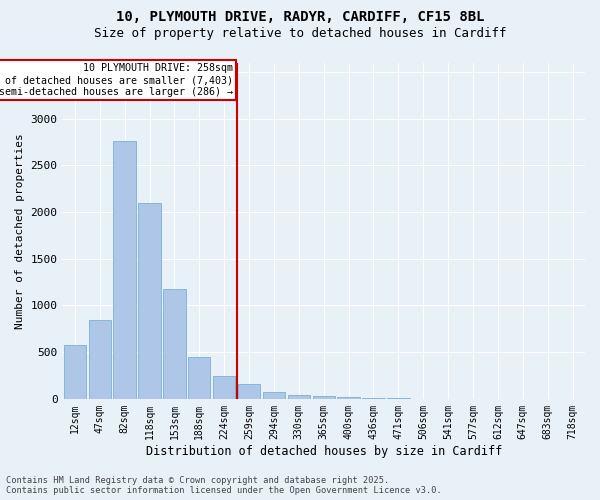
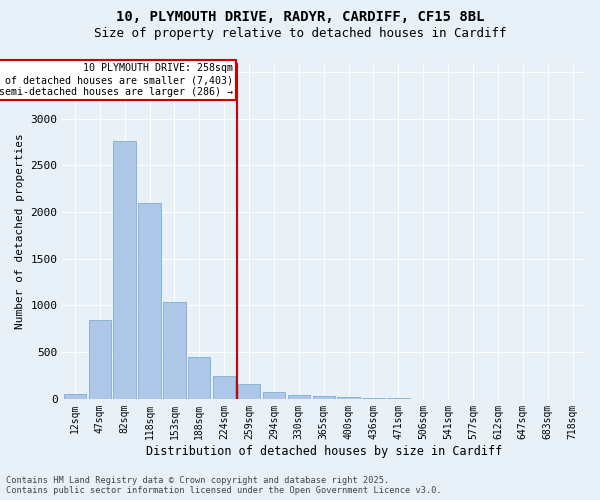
12sqm: 580 -> 50
153sqm: 1180 -> 1040
